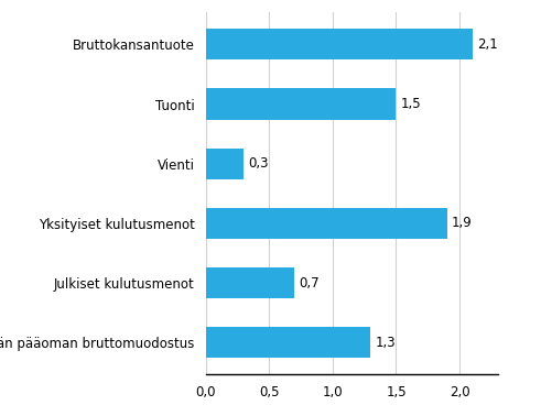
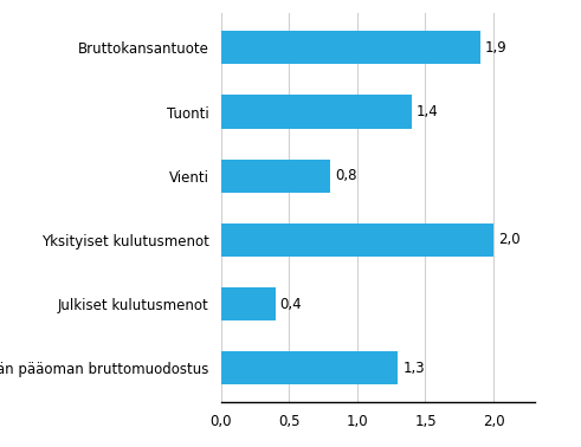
Bruttokansantuote: 2,1 -> 1,9
Tuonti: 1,5 -> 1,4
Vienti: 0,3 -> 0,8
Yksityiset kulutusmenot: 1,9 -> 2,0
Julkiset kulutusmenot: 0,7 -> 0,4
